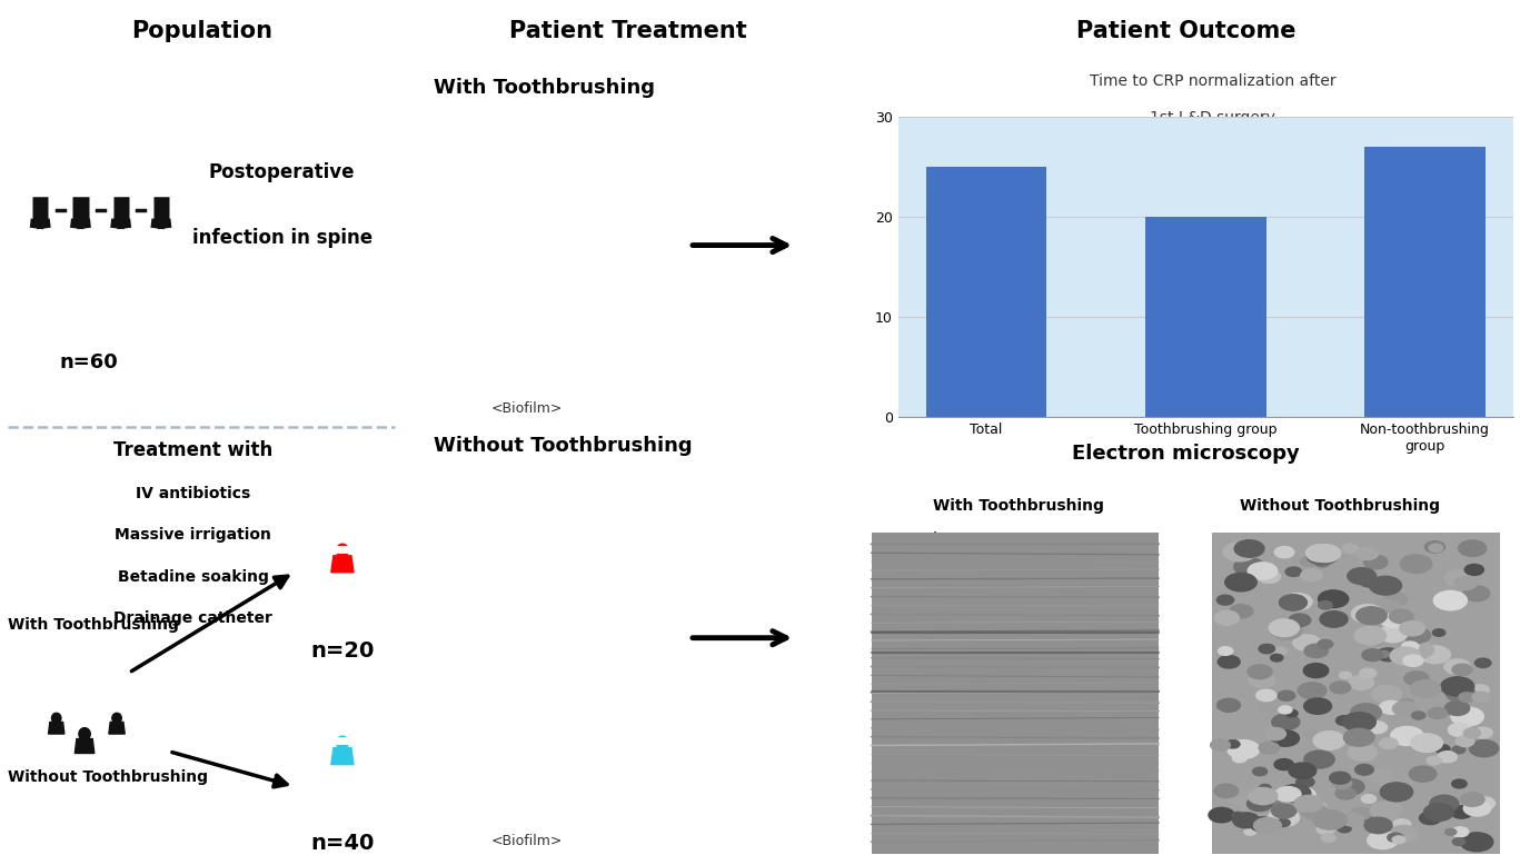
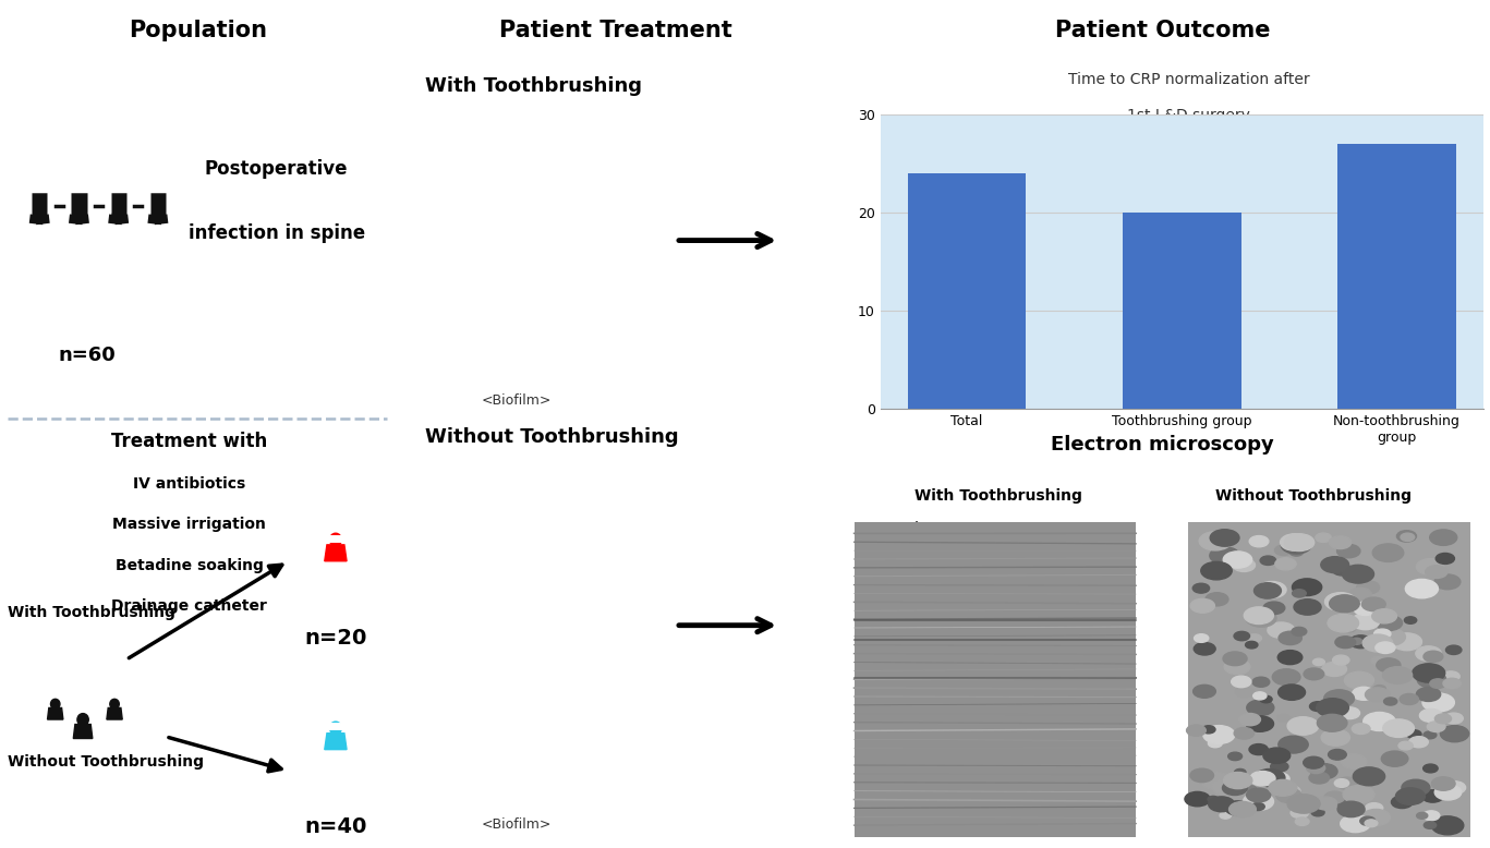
Total: 25 -> 24
